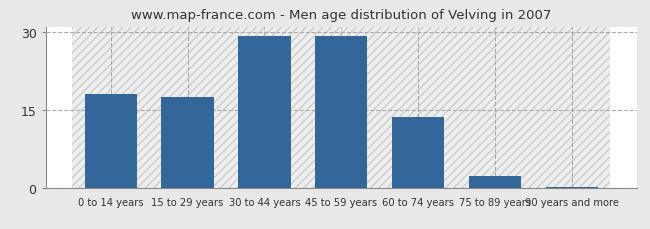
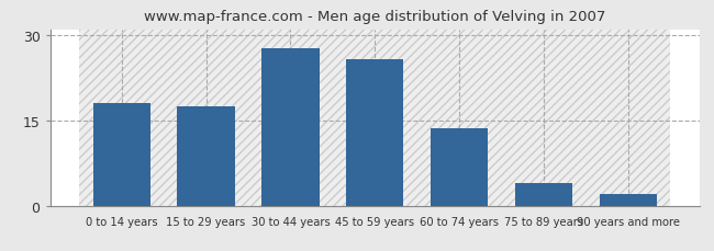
30 to 44 years: 29.2 -> 27.6
45 to 59 years: 29.2 -> 25.8
75 to 89 years: 2.2 -> 4.0
90 years and more: 0.2 -> 2.0
